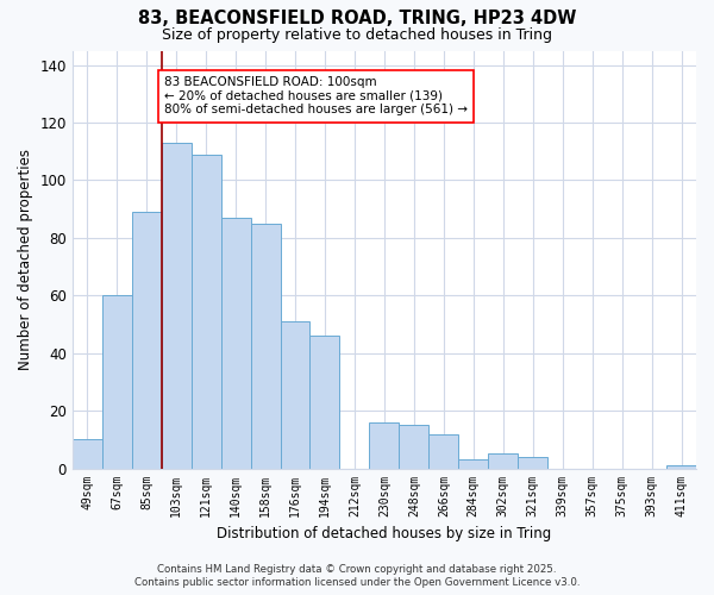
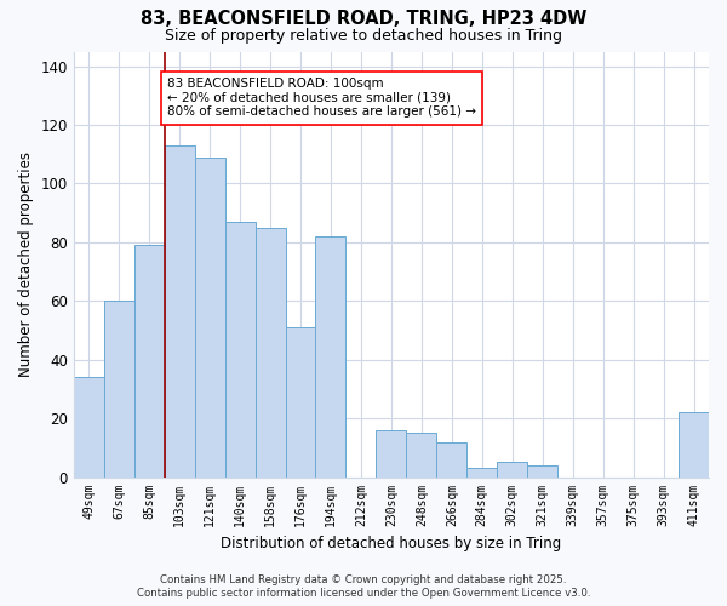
49sqm: 10 -> 34
85sqm: 89 -> 79
194sqm: 46 -> 82
411sqm: 1 -> 22
